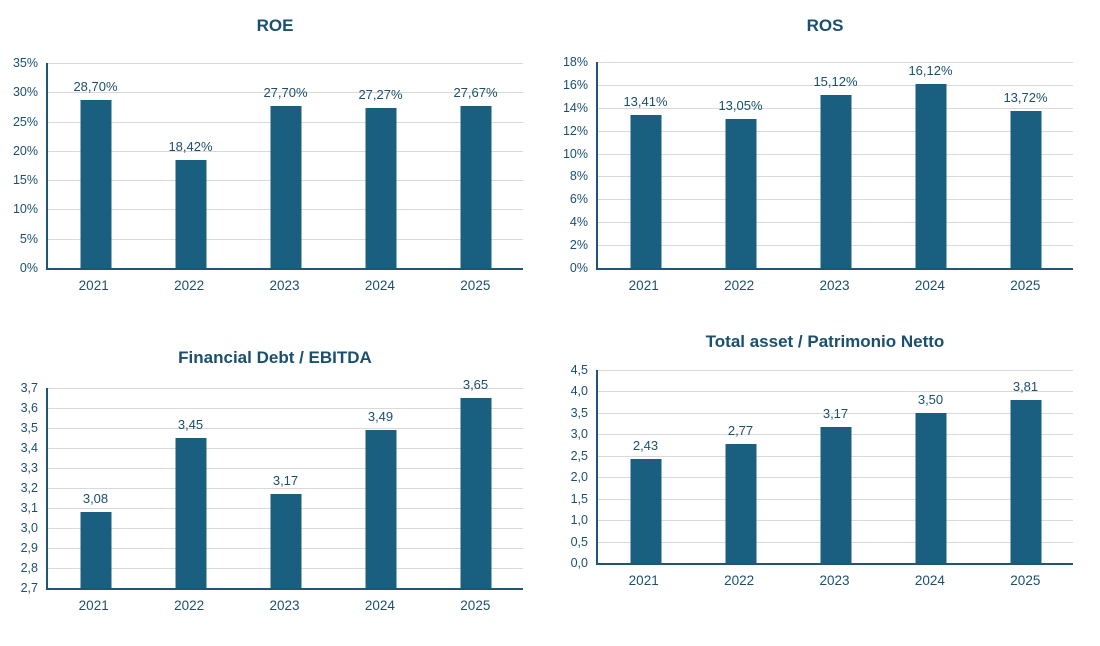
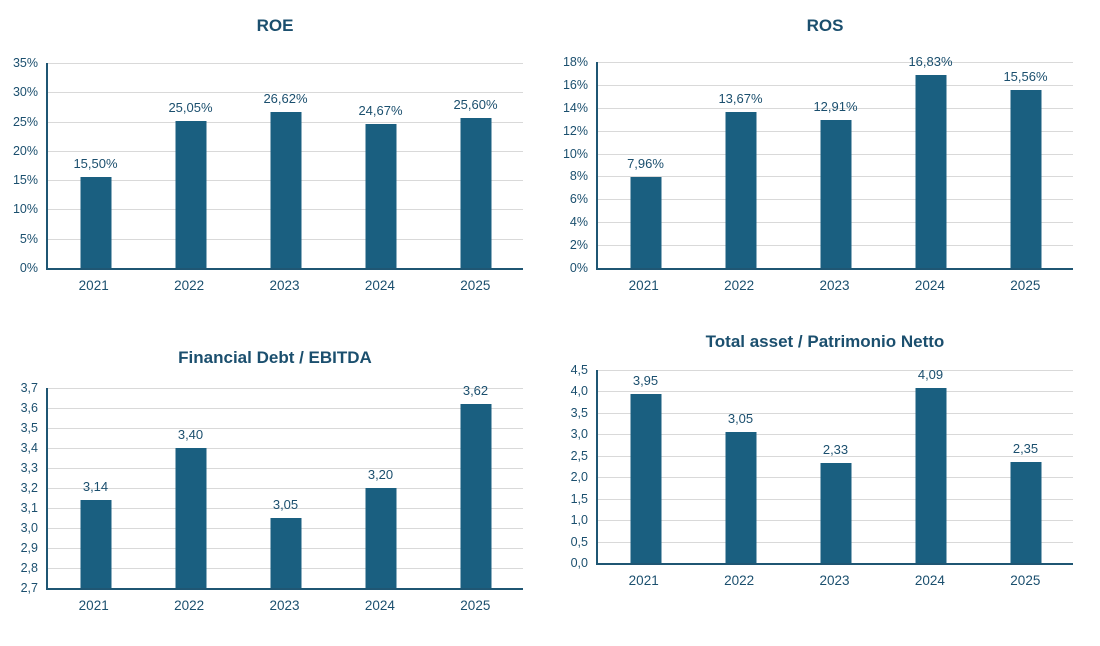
ROE/2021: 28,70% -> 15,50%
ROE/2022: 18,42% -> 25,05%
ROE/2023: 27,70% -> 26,62%
ROE/2024: 27,27% -> 24,67%
ROE/2025: 27,67% -> 25,60%
ROS/2021: 13,41% -> 7,96%
ROS/2022: 13,05% -> 13,67%
ROS/2023: 15,12% -> 12,91%
ROS/2024: 16,12% -> 16,83%
ROS/2025: 13,72% -> 15,56%
Financial Debt / EBITDA/2021: 3,08 -> 3,14
Financial Debt / EBITDA/2022: 3,45 -> 3,40
Financial Debt / EBITDA/2023: 3,17 -> 3,05
Financial Debt / EBITDA/2024: 3,49 -> 3,20
Financial Debt / EBITDA/2025: 3,65 -> 3,62
Total asset / Patrimonio Netto/2021: 2,43 -> 3,95
Total asset / Patrimonio Netto/2022: 2,77 -> 3,05
Total asset / Patrimonio Netto/2023: 3,17 -> 2,33
Total asset / Patrimonio Netto/2024: 3,50 -> 4,09
Total asset / Patrimonio Netto/2025: 3,81 -> 2,35
